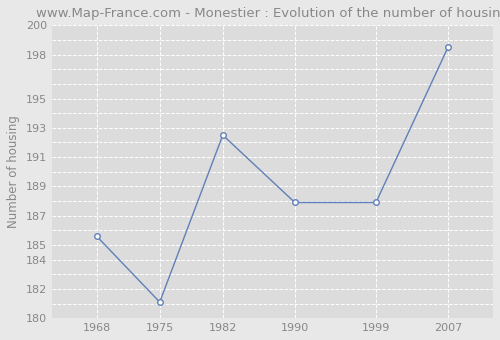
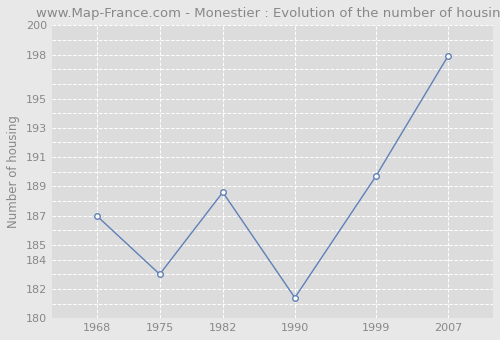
1968: 185.6 -> 187.0
1975: 181.1 -> 183.0
1982: 192.5 -> 188.6
1990: 187.9 -> 181.4
1999: 187.9 -> 189.7
2007: 198.5 -> 197.9
